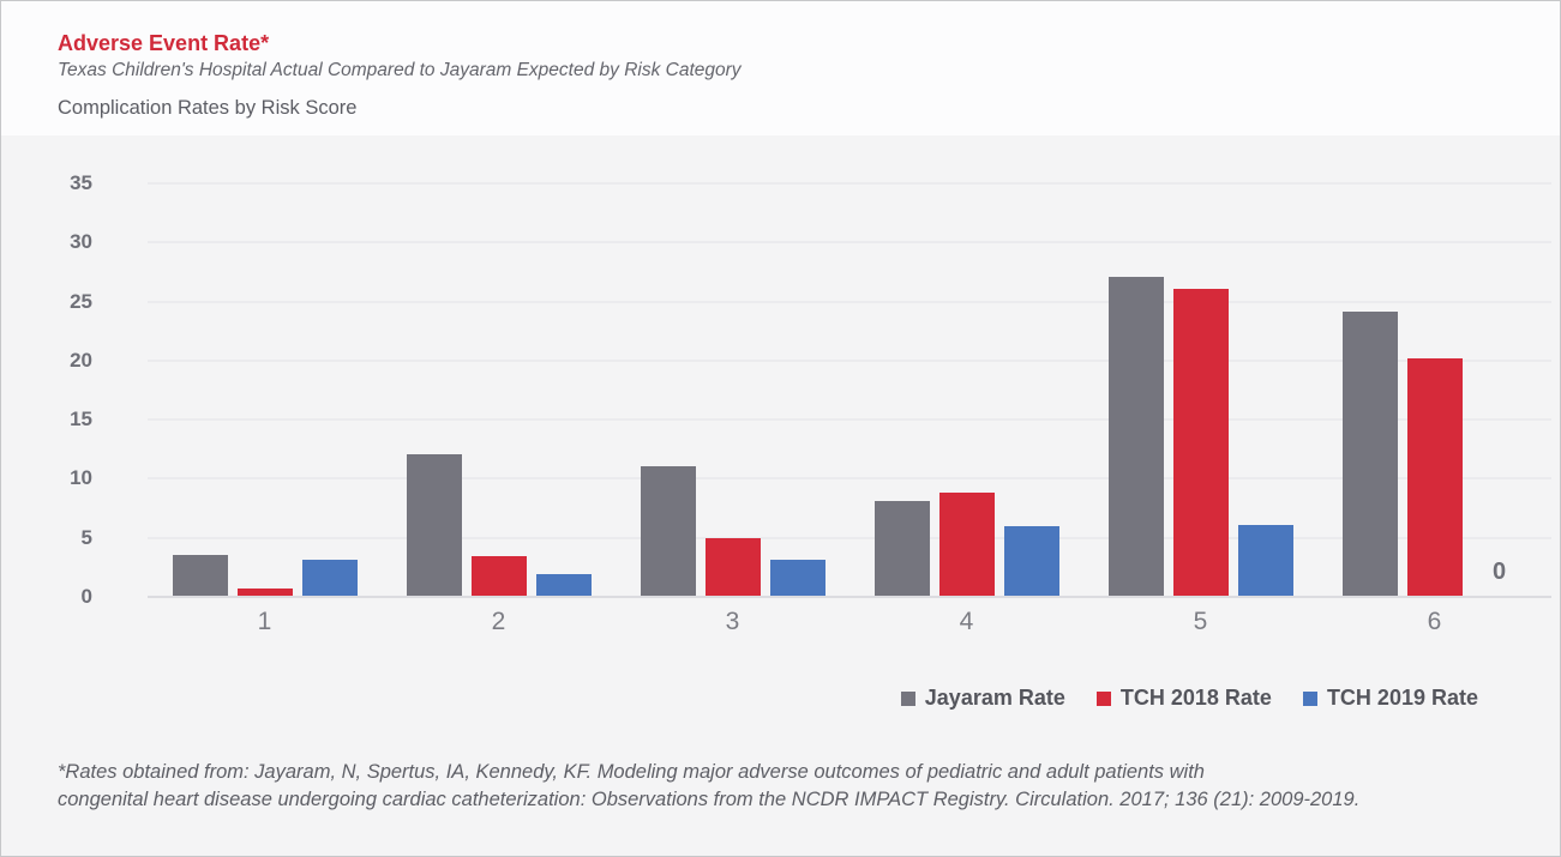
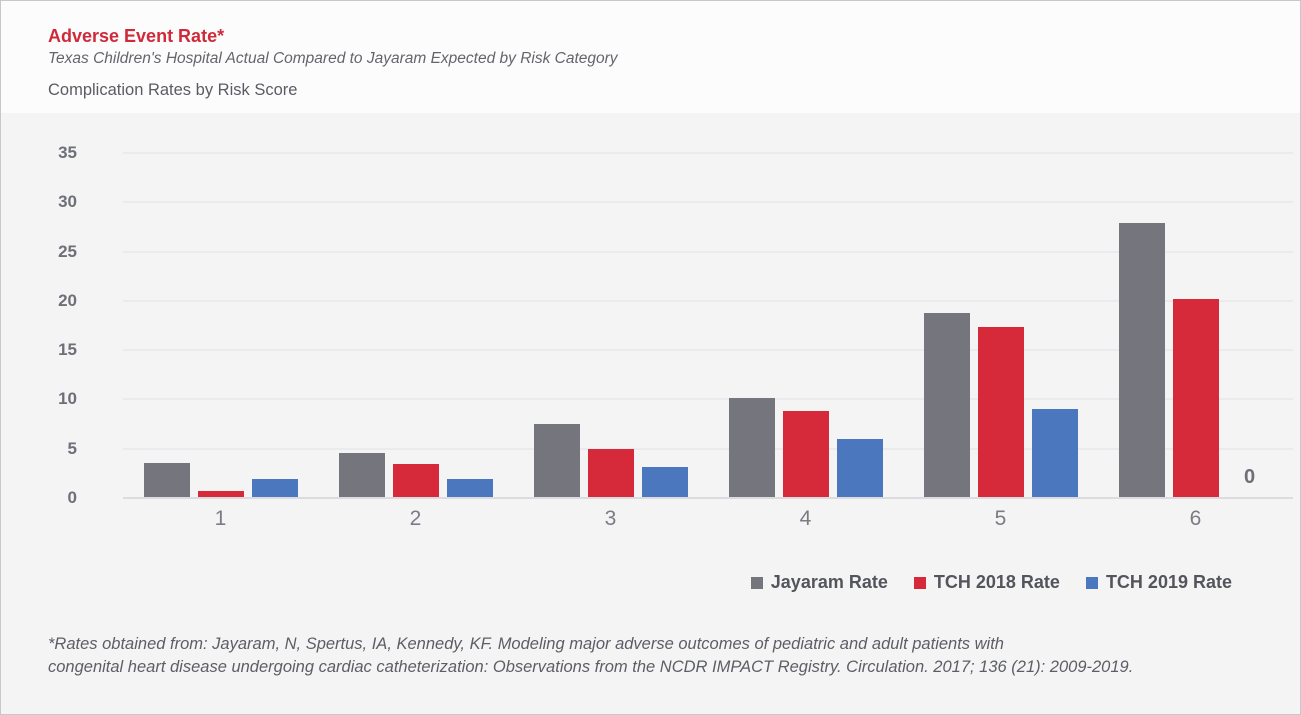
TCH 2019 Rate/1: 3 -> 2
Jayaram Rate/2: 12 -> 4
Jayaram Rate/3: 11 -> 7
Jayaram Rate/4: 8 -> 10
Jayaram Rate/5: 27 -> 19
TCH 2018 Rate/5: 26 -> 17
TCH 2019 Rate/5: 6 -> 9
Jayaram Rate/6: 24 -> 28
